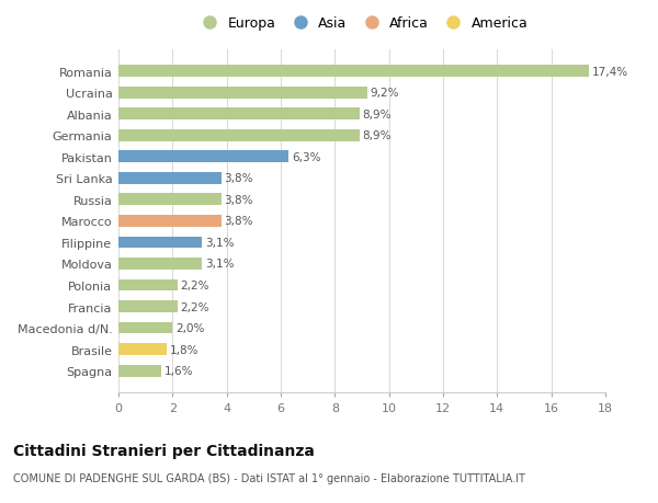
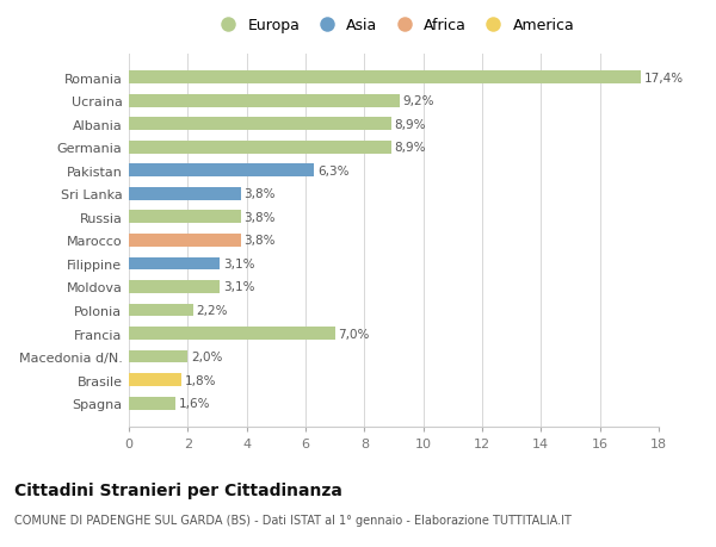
Francia: 2,2% -> 7,0%
